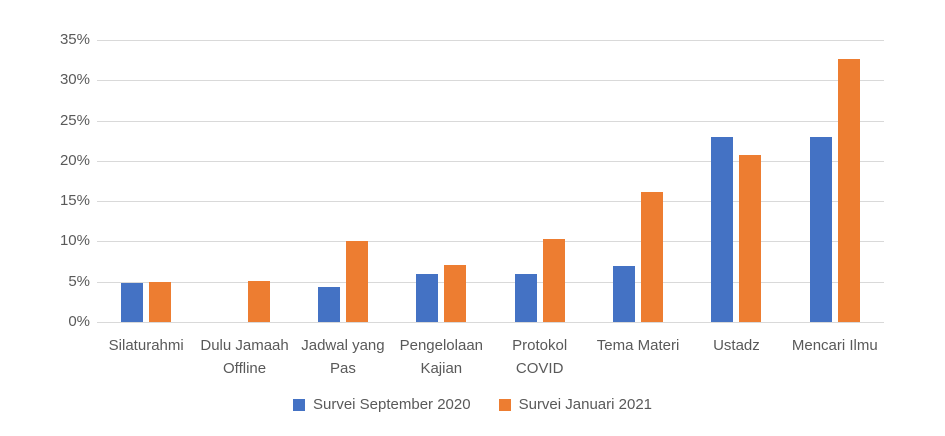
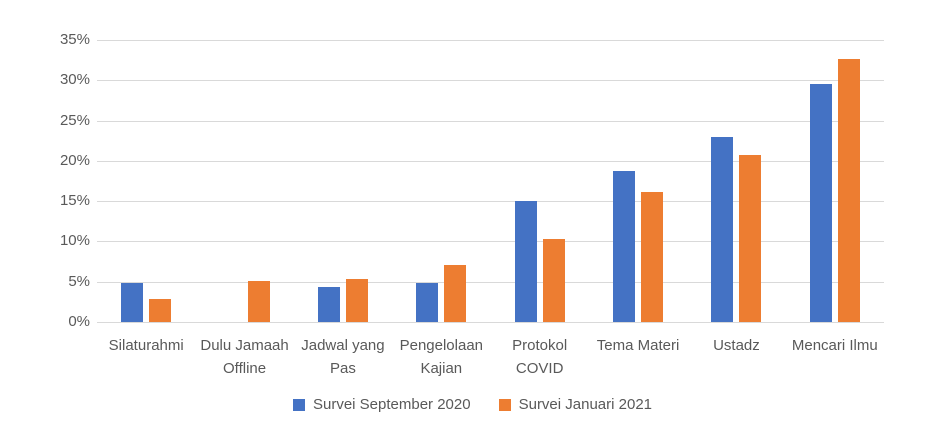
Survei Januari 2021/Silaturahmi: 5% -> 3%
Survei Januari 2021/Jadwal yang Pas: 10% -> 5%
Survei September 2020/Pengelolaan Kajian: 6% -> 5%
Survei September 2020/Protokol COVID: 6% -> 15%
Survei September 2020/Tema Materi: 7% -> 19%
Survei September 2020/Mencari Ilmu: 23% -> 30%
